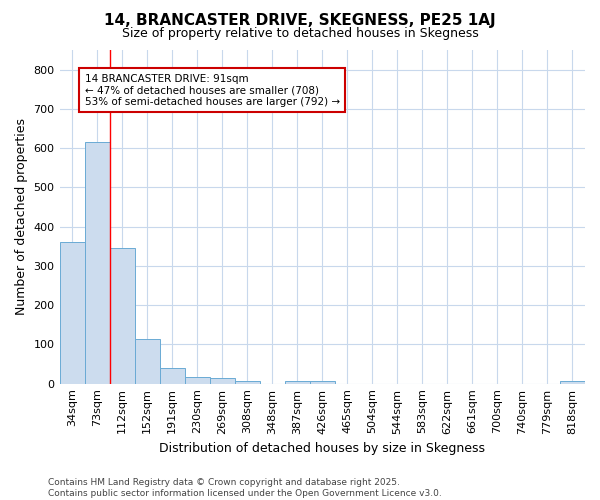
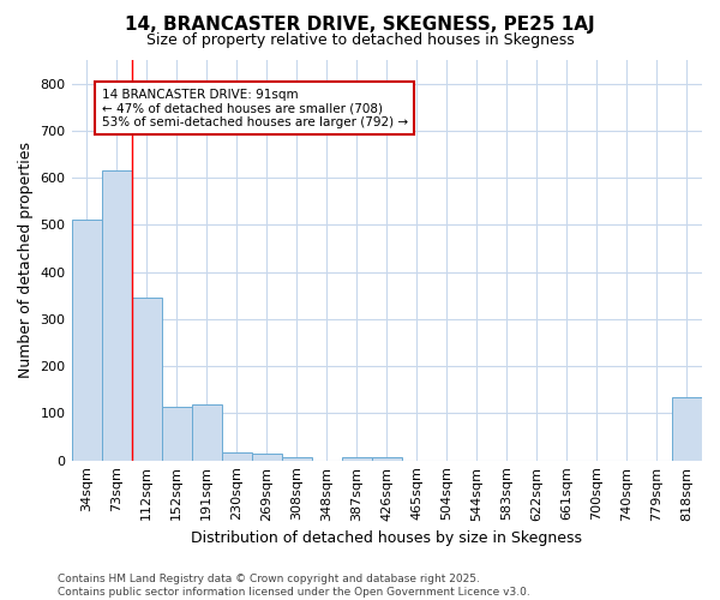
34sqm: 360 -> 510
191sqm: 40 -> 120
818sqm: 6 -> 135
